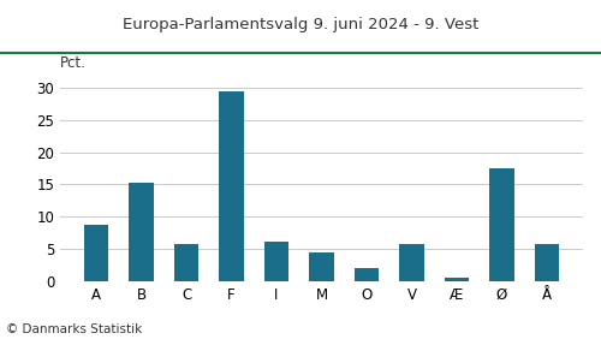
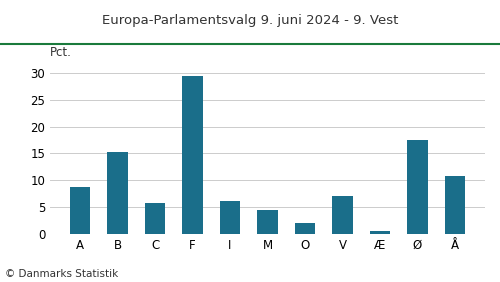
V: 5.8 -> 7.0
Å: 5.8 -> 10.8
